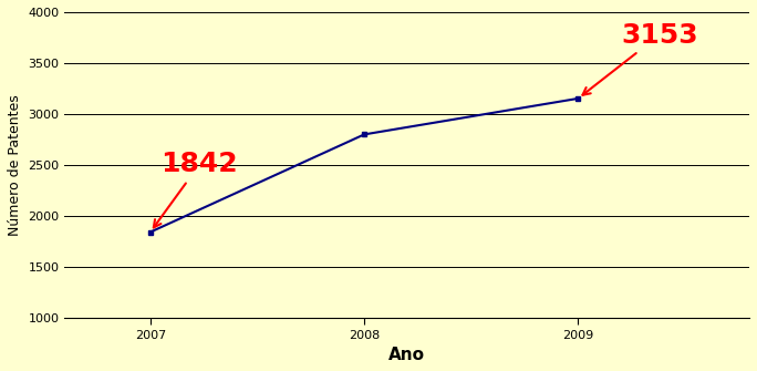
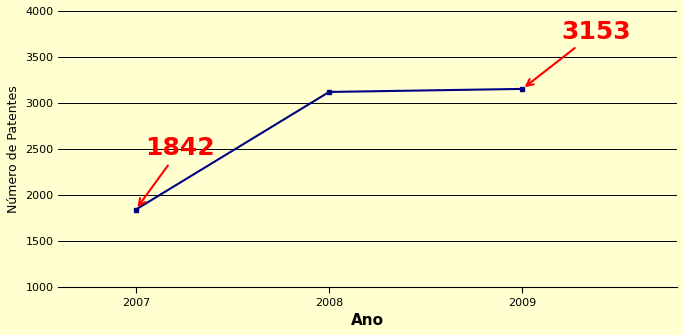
2008: 2800 -> 3120
